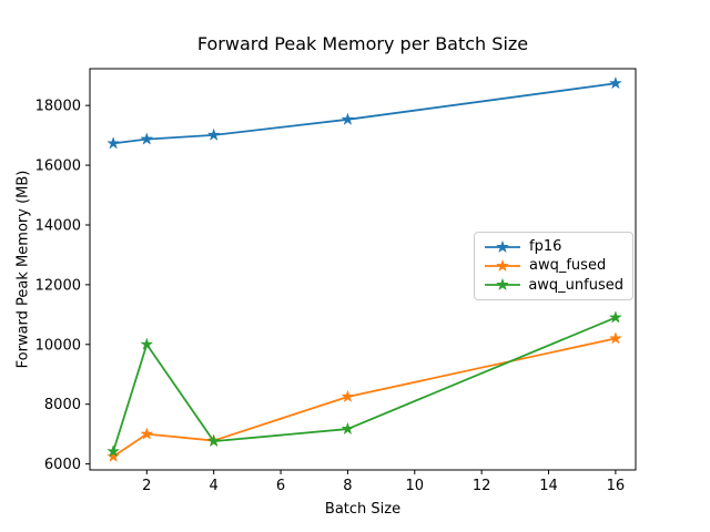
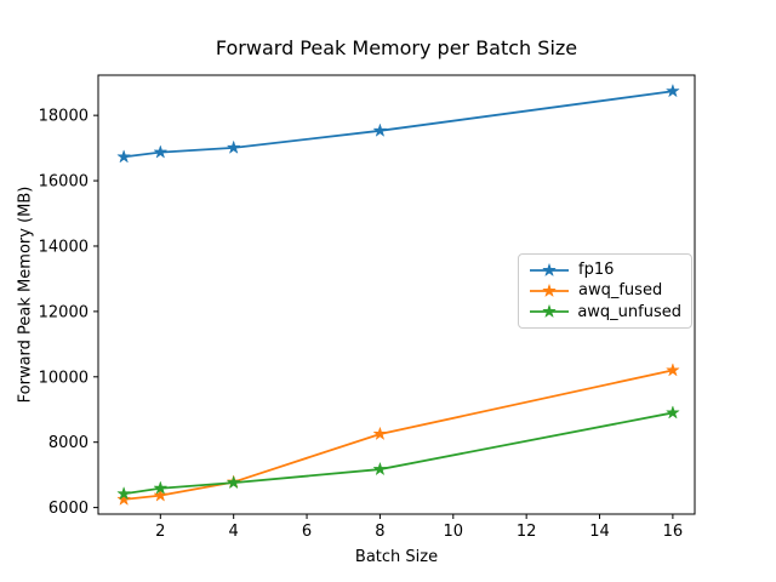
awq_fused/2: 7000 -> 6400
awq_unfused/2: 10000 -> 6600
awq_unfused/16: 10900 -> 8900
